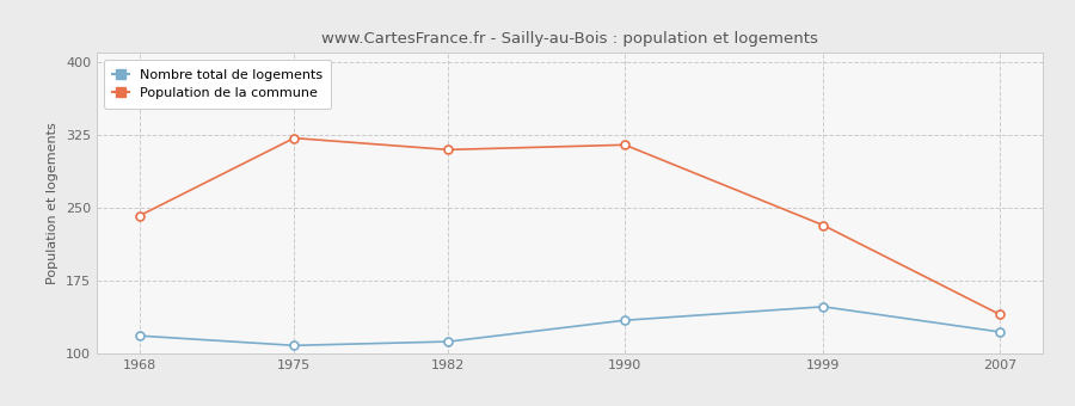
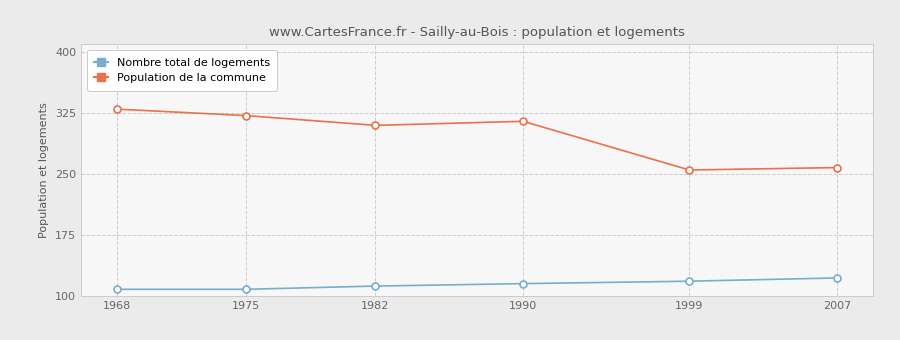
Population de la commune/1968: 242 -> 330
Nombre total de logements/1968: 118 -> 108
Nombre total de logements/1990: 134 -> 115
Population de la commune/1999: 232 -> 255
Nombre total de logements/1999: 148 -> 118
Population de la commune/2007: 140 -> 258
